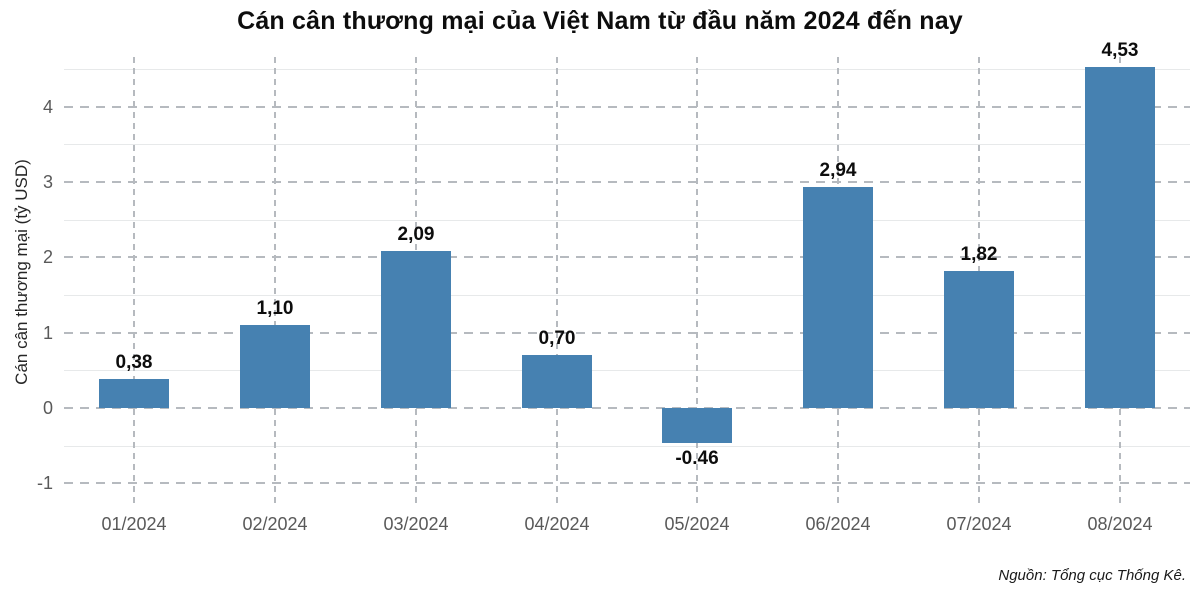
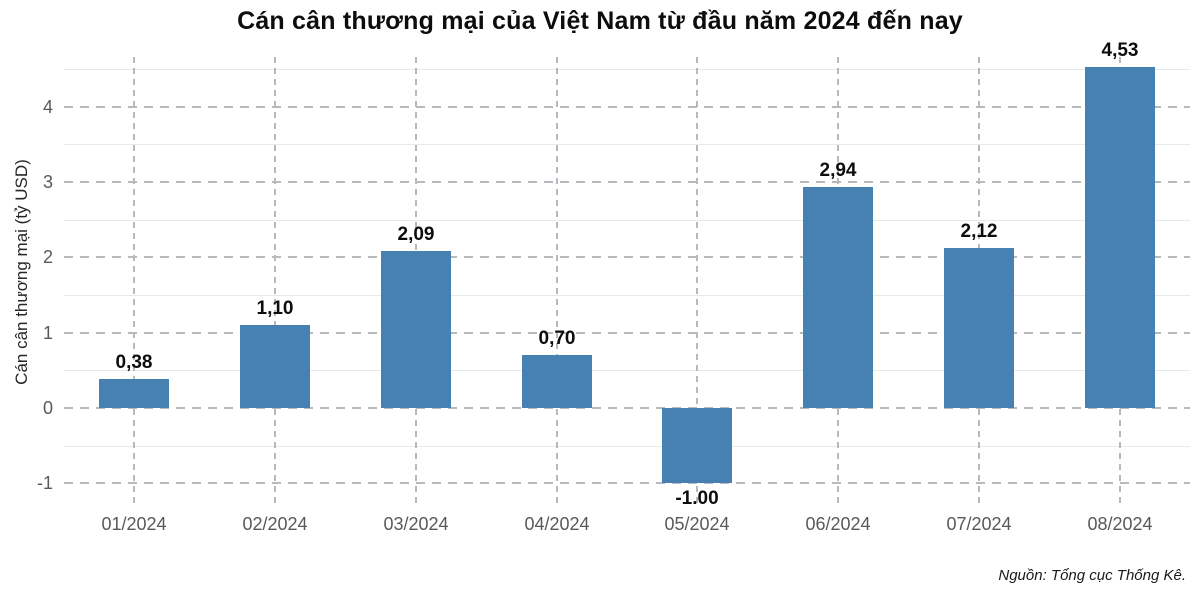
05/2024: -0.46 -> -1.00
07/2024: 1,82 -> 2,12
